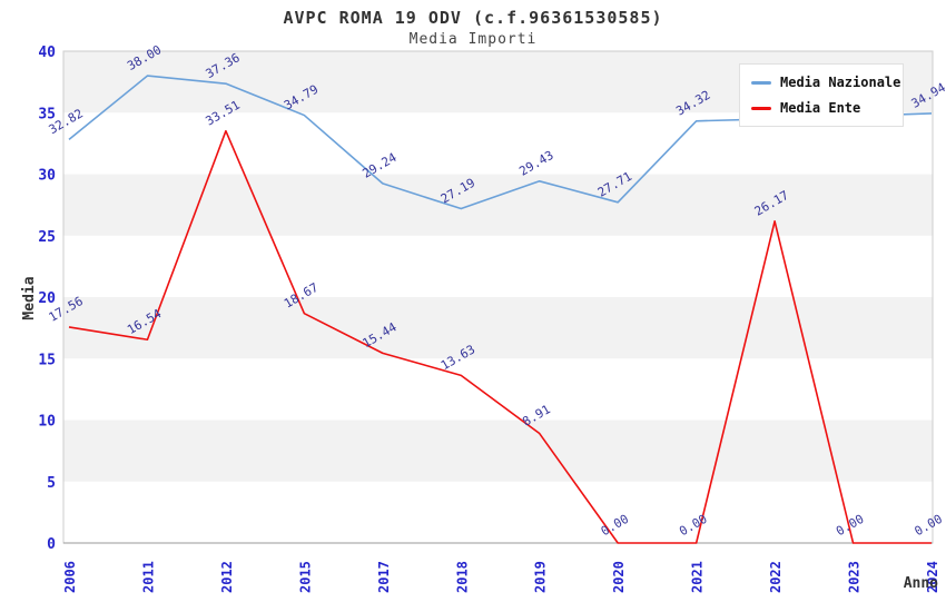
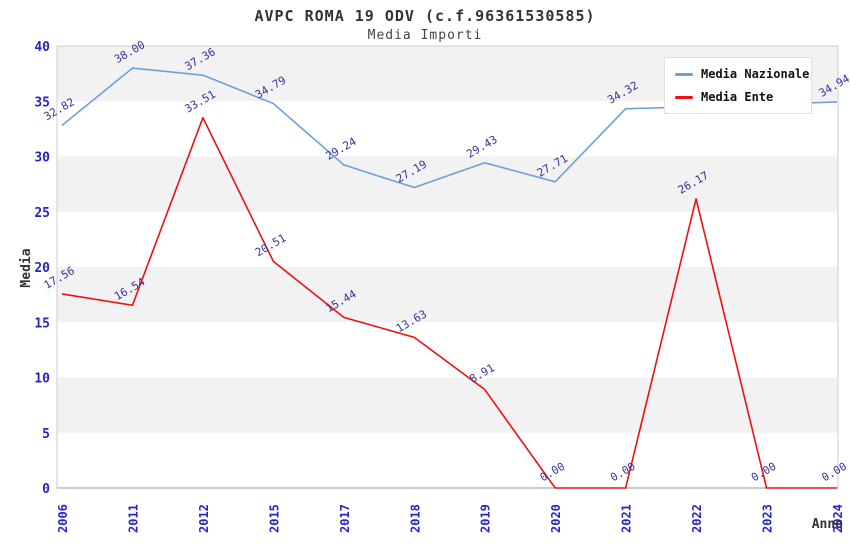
Media Ente/2015: 18.67 -> 20.51
